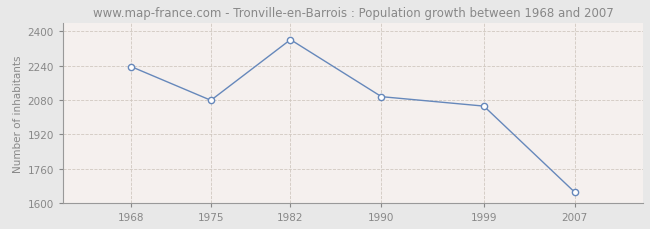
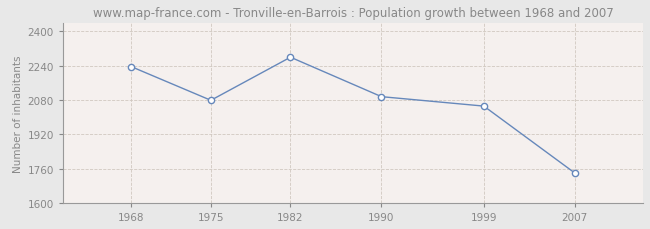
1982: 2362 -> 2280
2007: 1650 -> 1740
